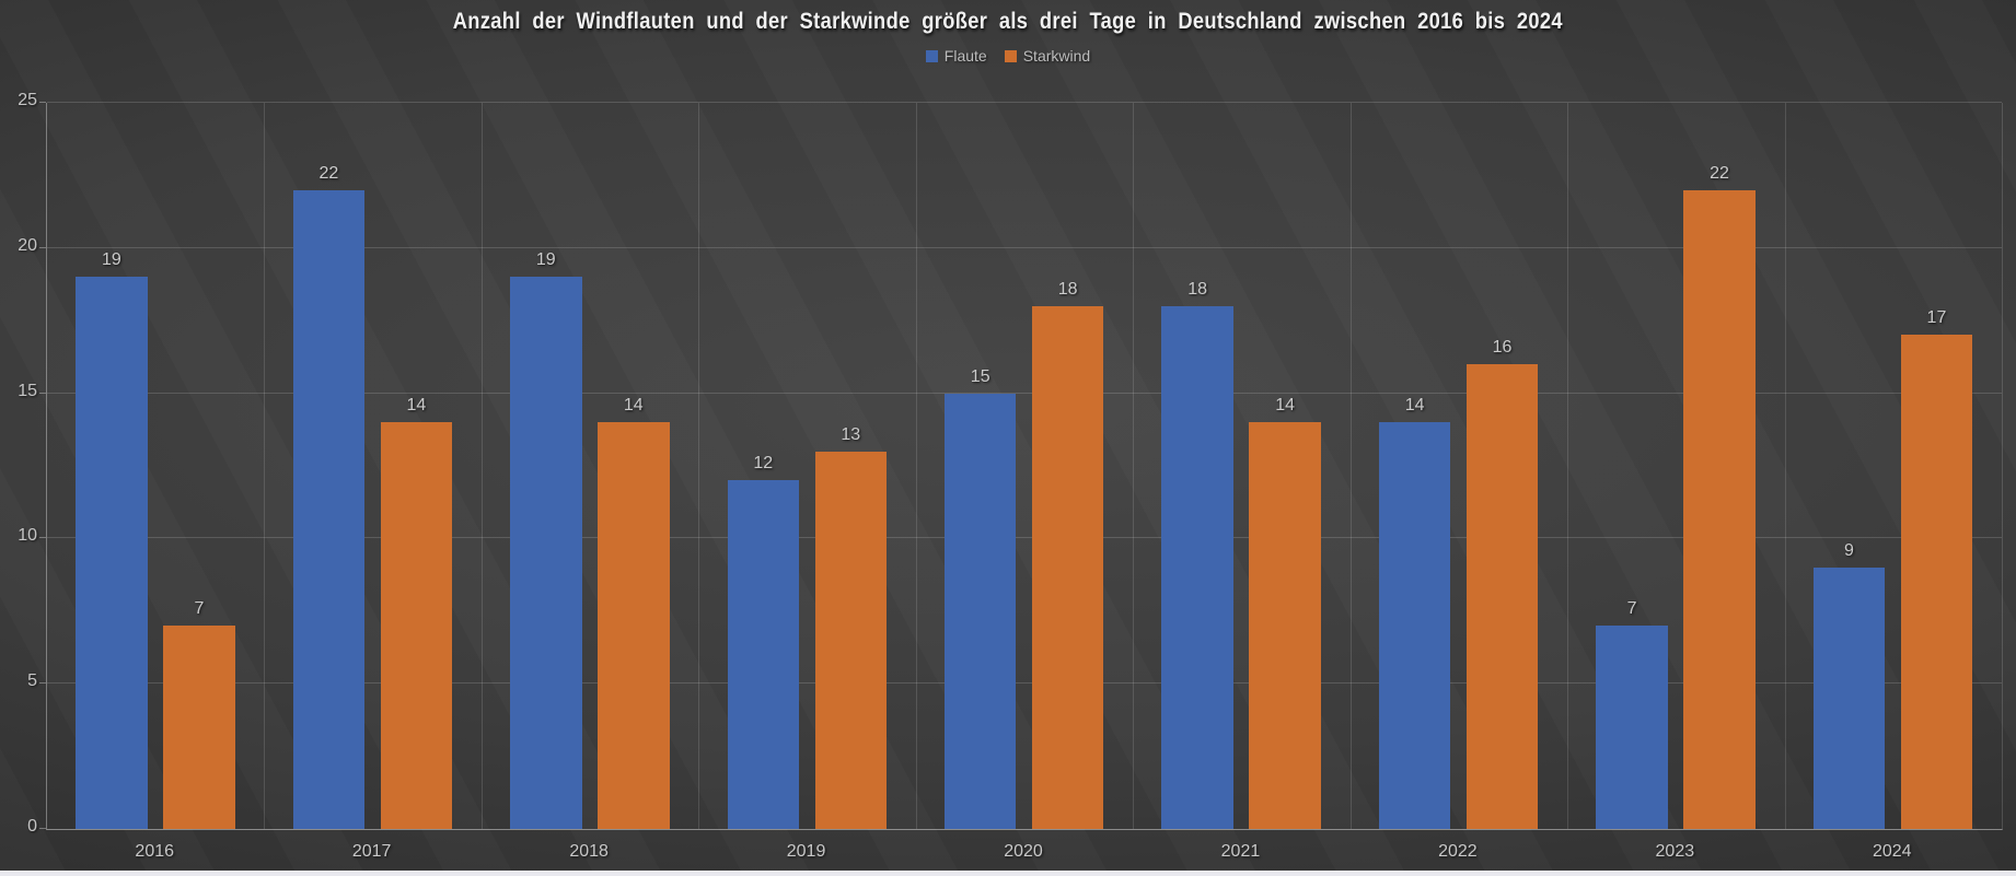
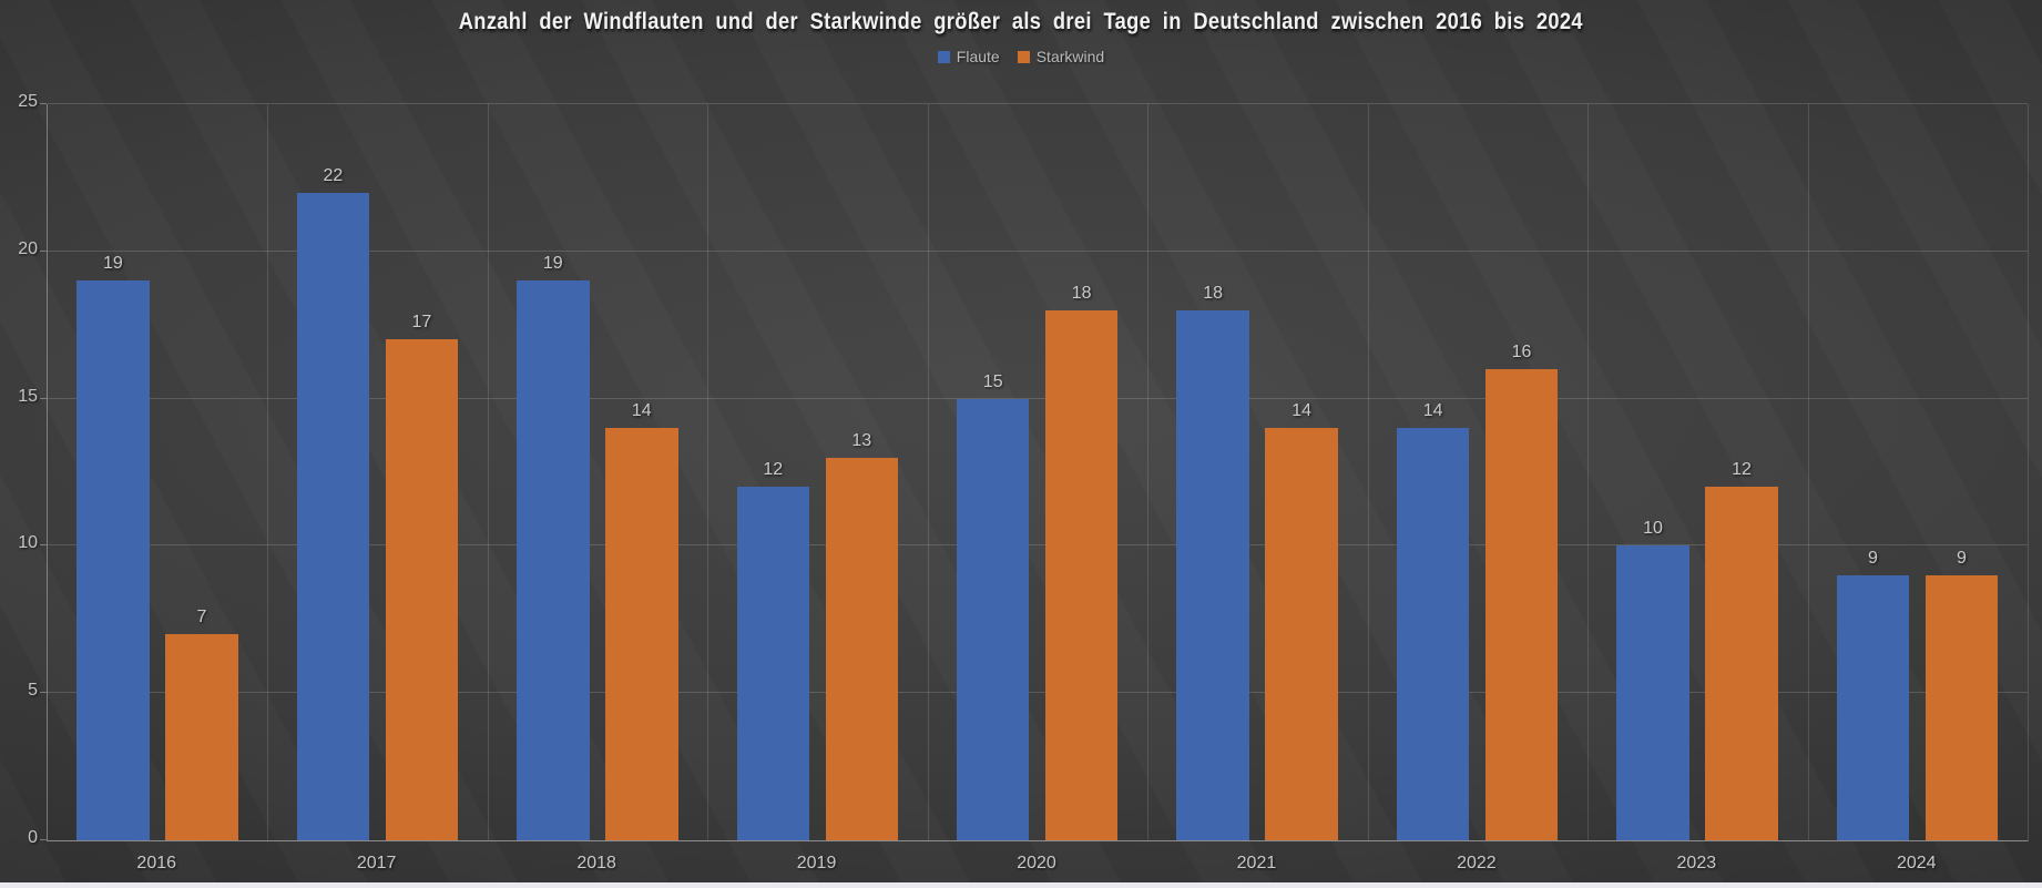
Starkwind/2017: 14 -> 17
Flaute/2023: 7 -> 10
Starkwind/2023: 22 -> 12
Starkwind/2024: 17 -> 9
